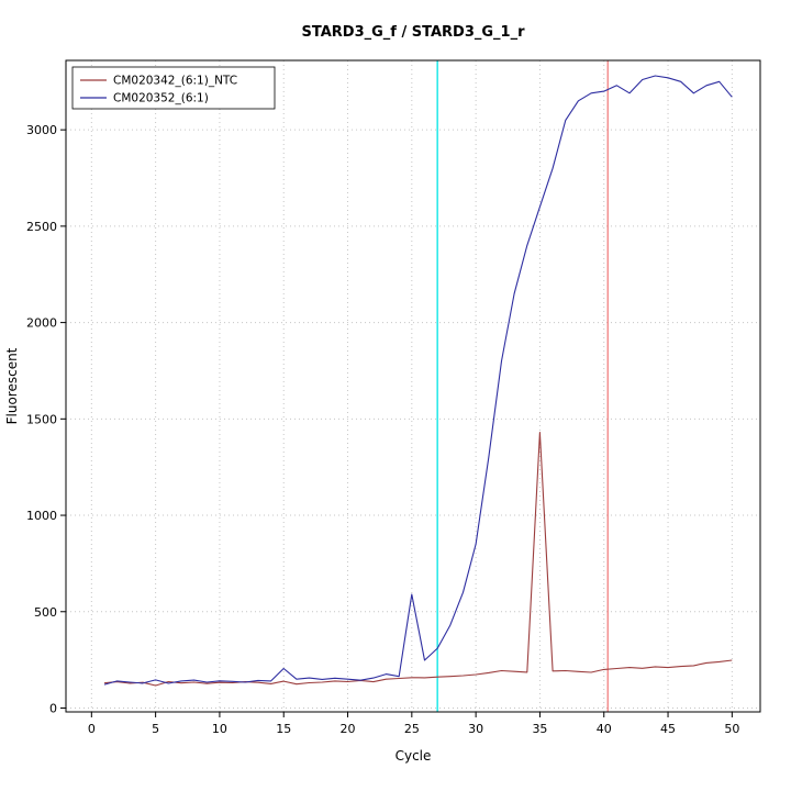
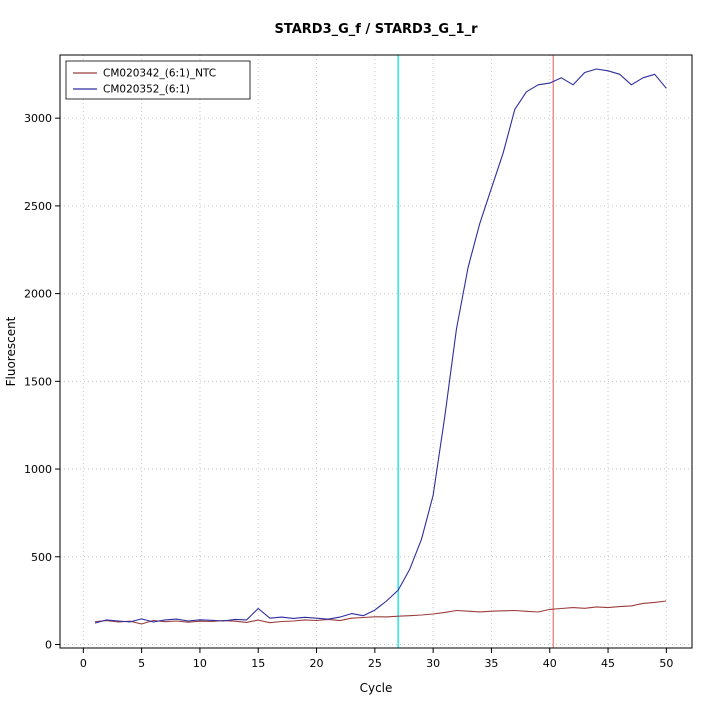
CM020352_(6:1)/25: 590 -> 200
CM020342_(6:1)_NTC/35: 1430 -> 190
